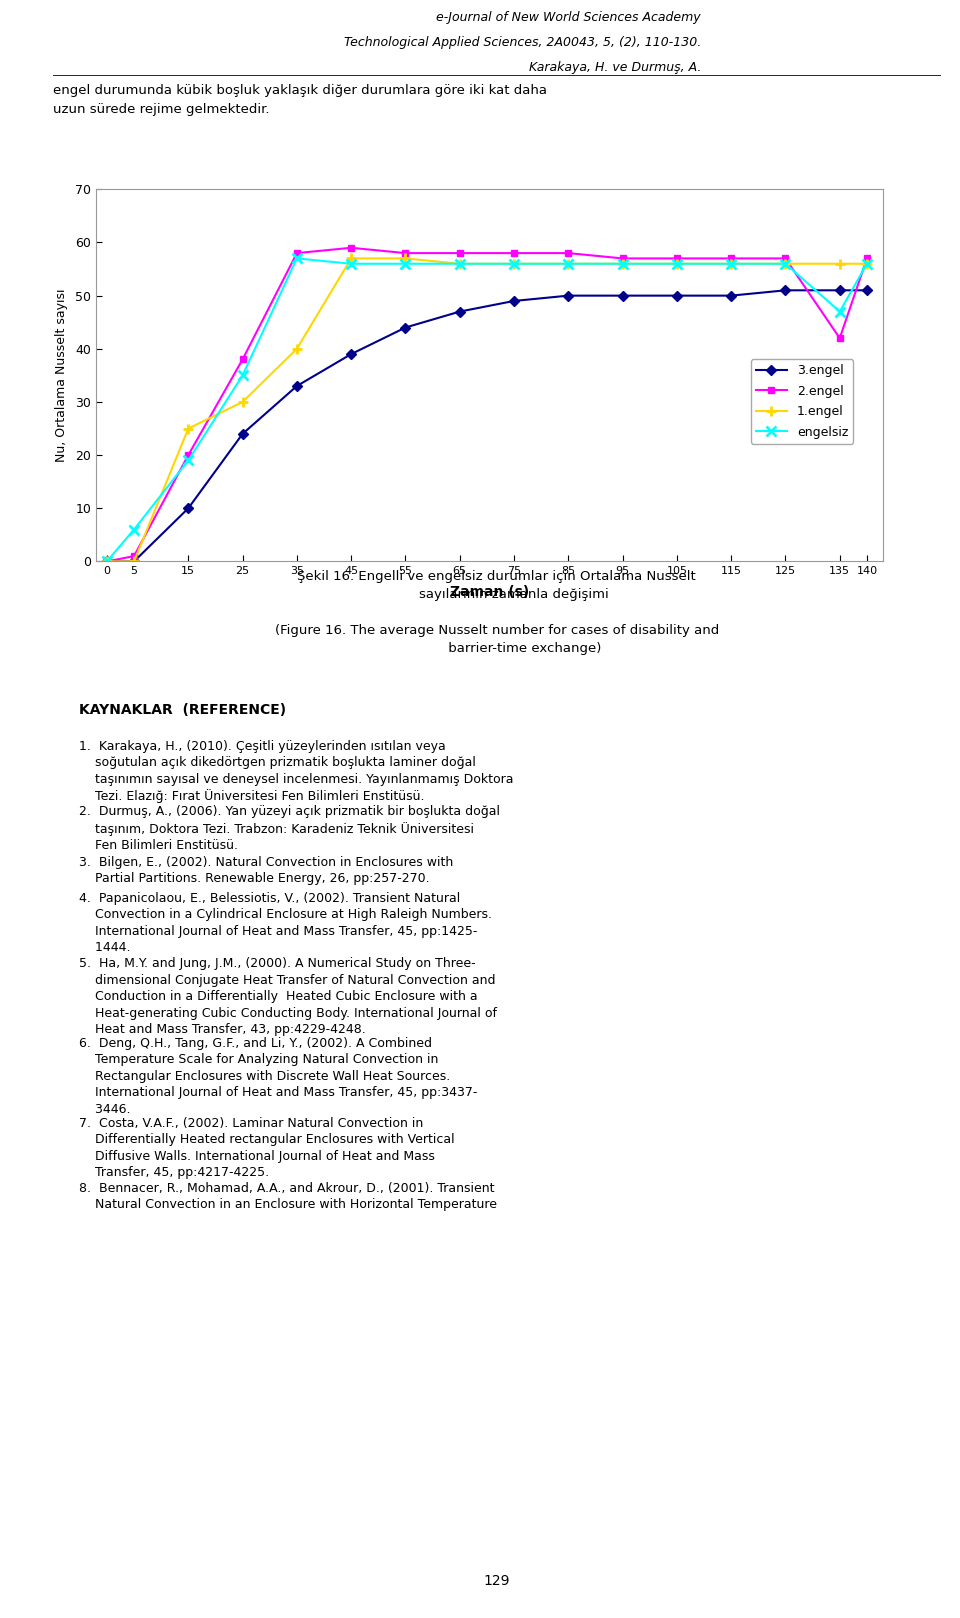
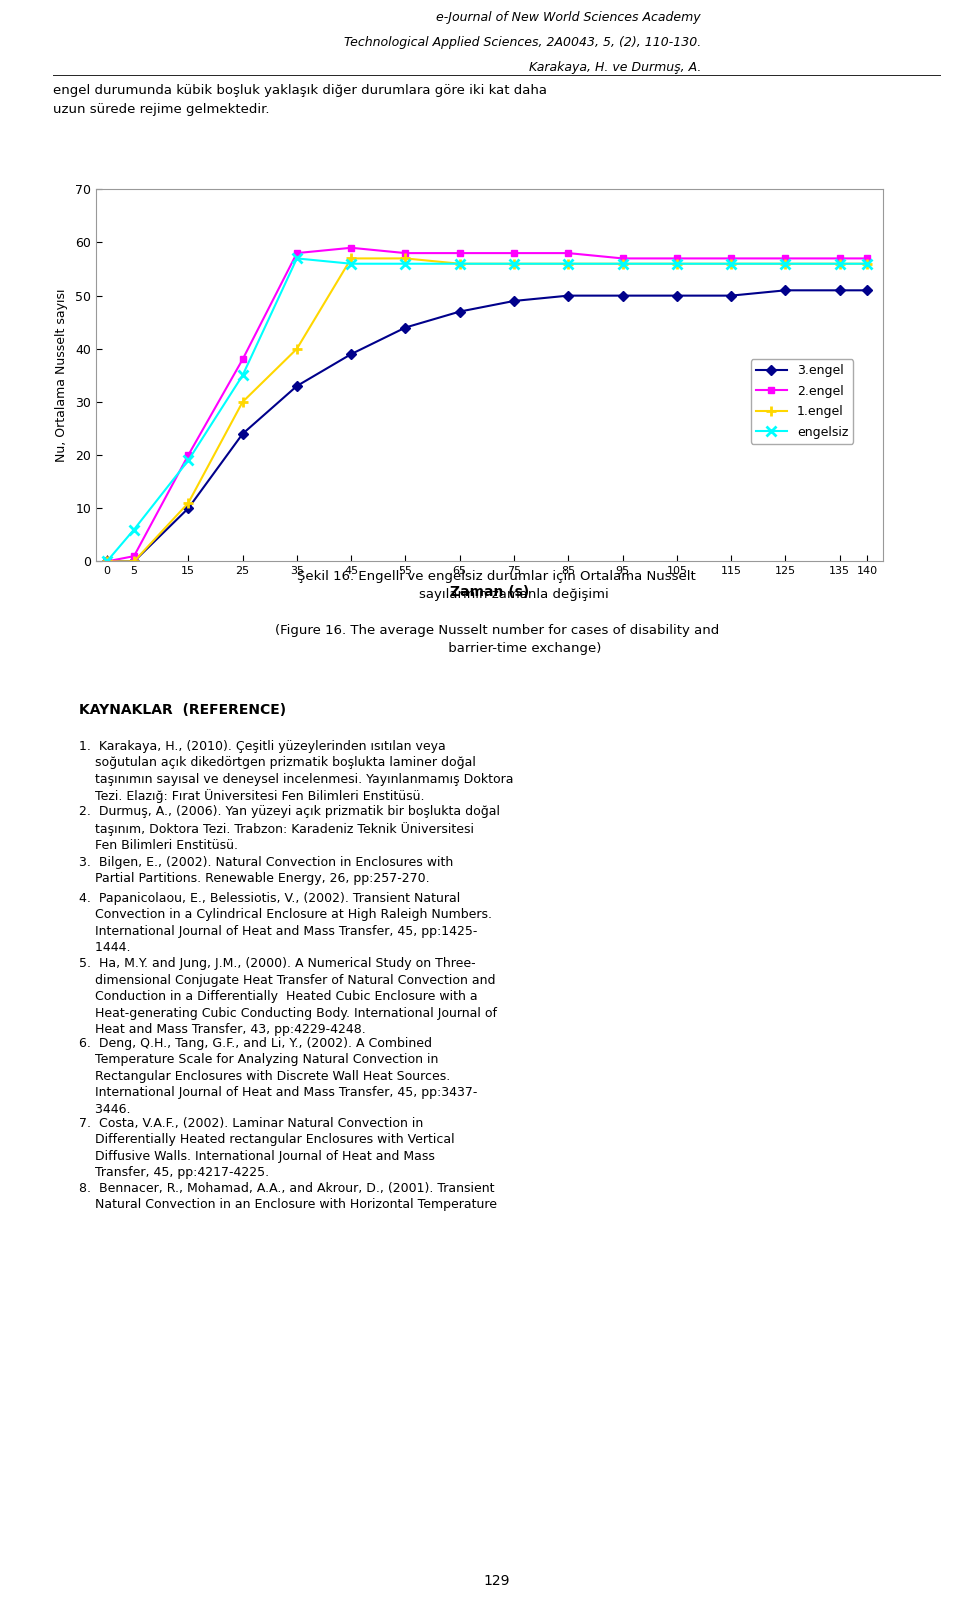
1.engel/15: 25 -> 11
2.engel/135: 42 -> 57
engelsiz/135: 47 -> 56
